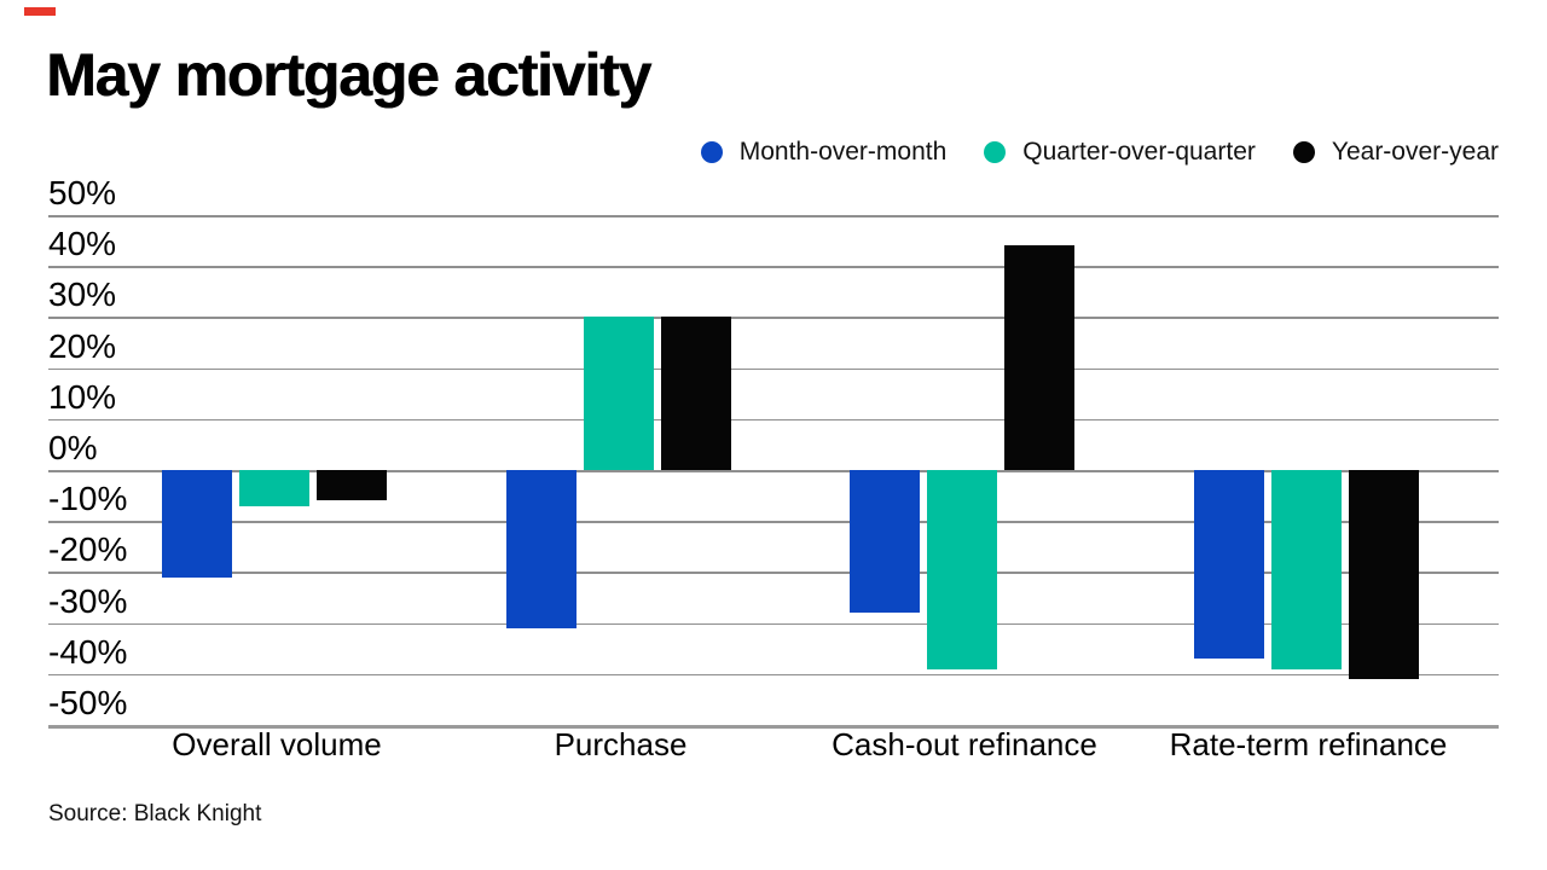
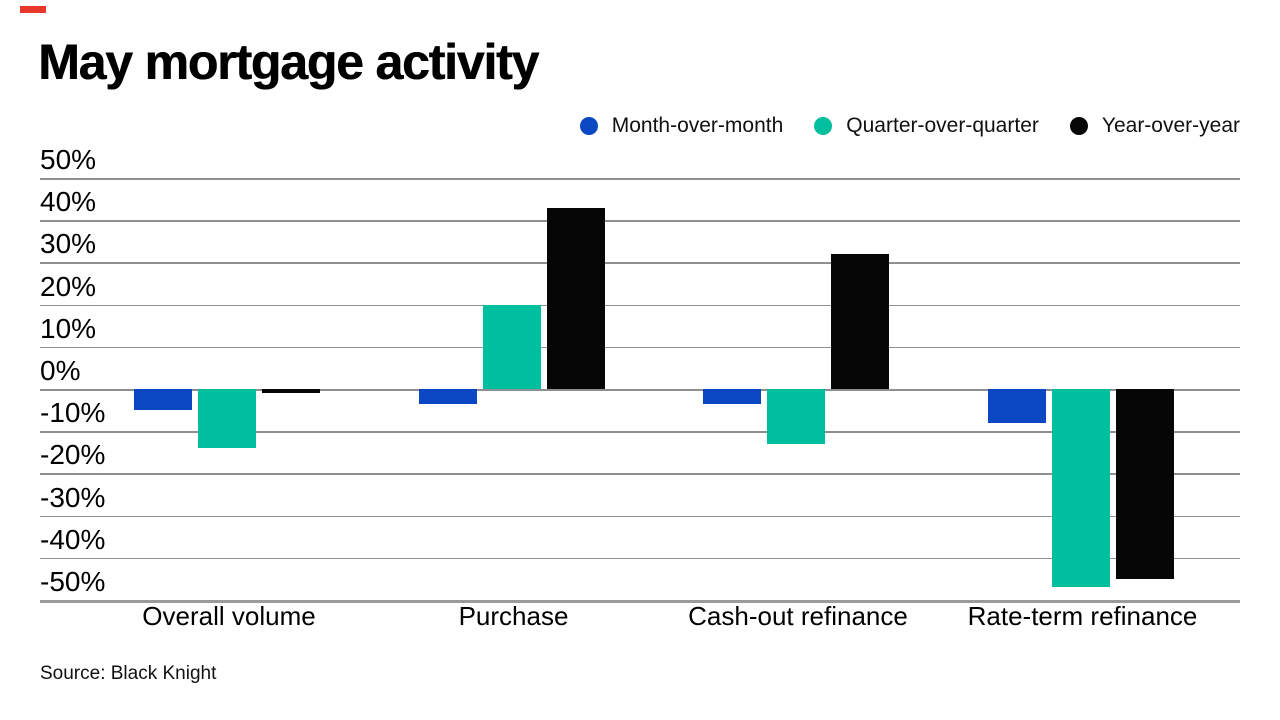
Month-over-month/Overall volume: -21% -> -5%
Quarter-over-quarter/Overall volume: -7% -> -14%
Year-over-year/Overall volume: -6% -> -1%
Month-over-month/Purchase: -31% -> -4%
Quarter-over-quarter/Purchase: 30% -> 20%
Year-over-year/Purchase: 30% -> 43%
Month-over-month/Cash-out refinance: -28% -> -4%
Quarter-over-quarter/Cash-out refinance: -39% -> -13%
Year-over-year/Cash-out refinance: 44% -> 32%
Month-over-month/Rate-term refinance: -37% -> -8%
Quarter-over-quarter/Rate-term refinance: -39% -> -47%
Year-over-year/Rate-term refinance: -41% -> -45%
